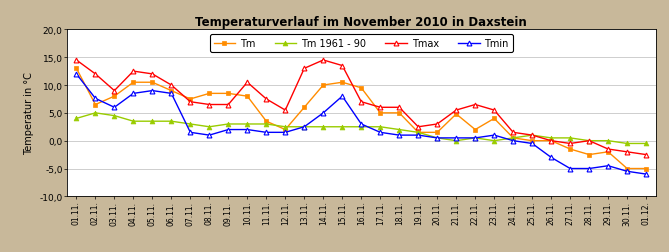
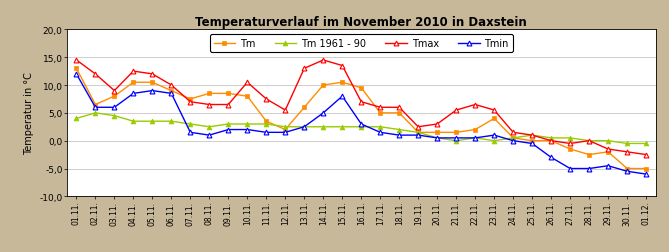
Tmin/02.11.: 7,6 -> 6,0
Tm/21.11.: 4,8 -> 1,5
